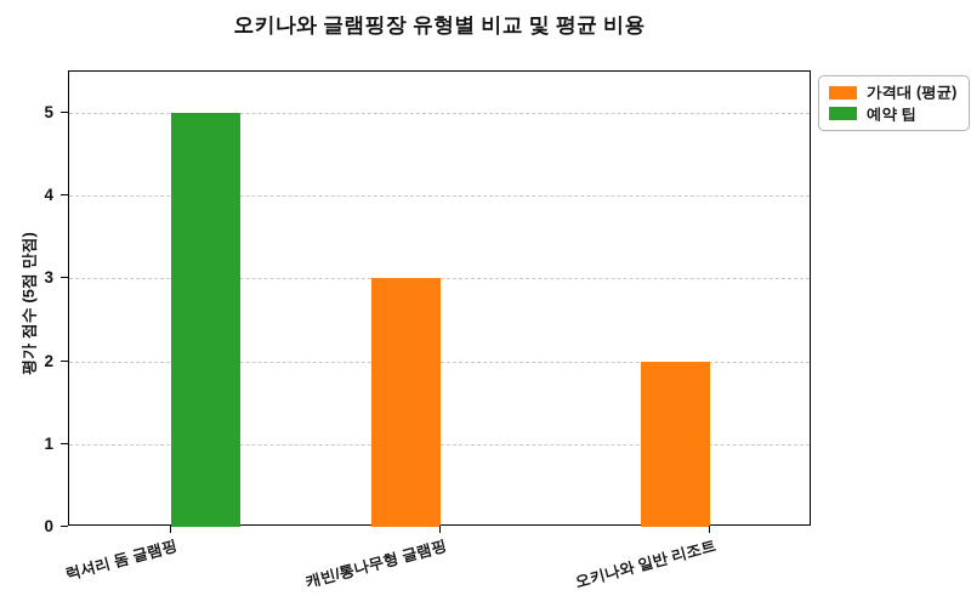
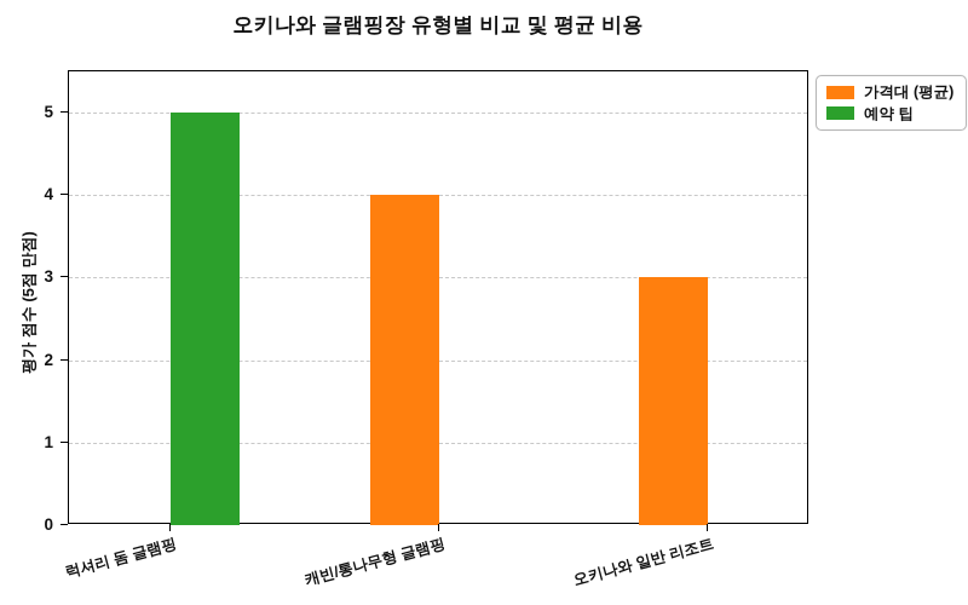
가격대 (평균)/캐빈/통나무형 글램핑: 3 -> 4
가격대 (평균)/오키나와 일반 리조트: 2 -> 3
